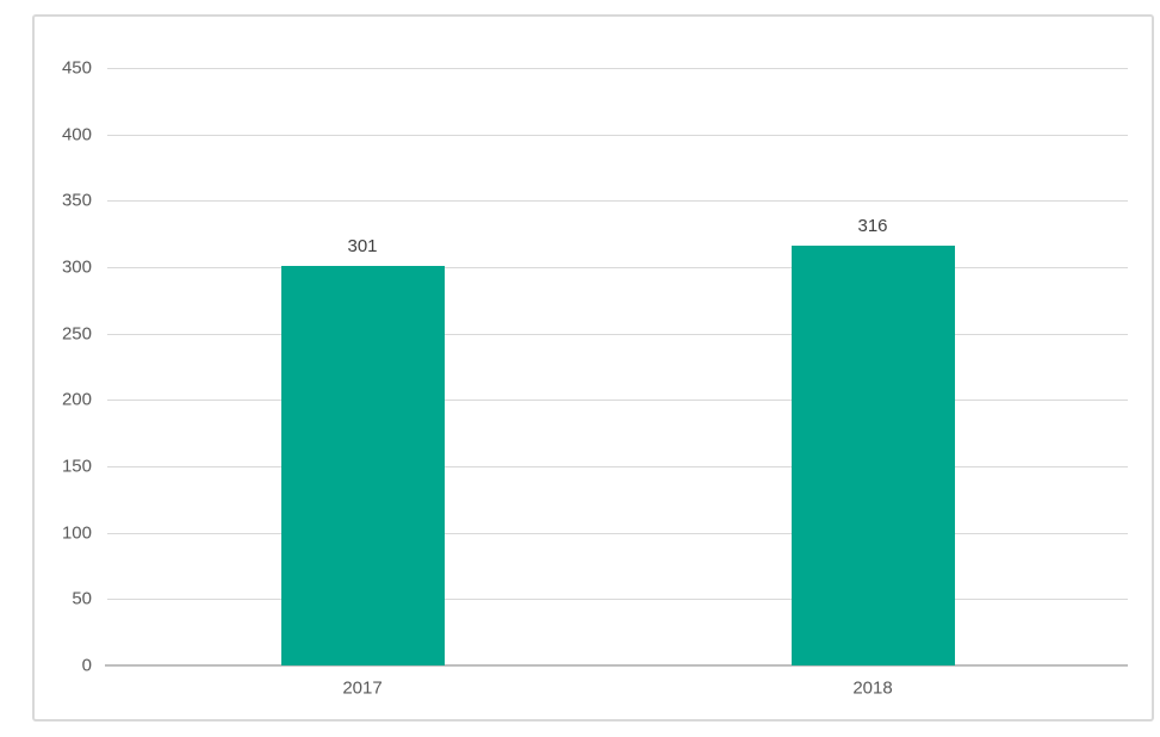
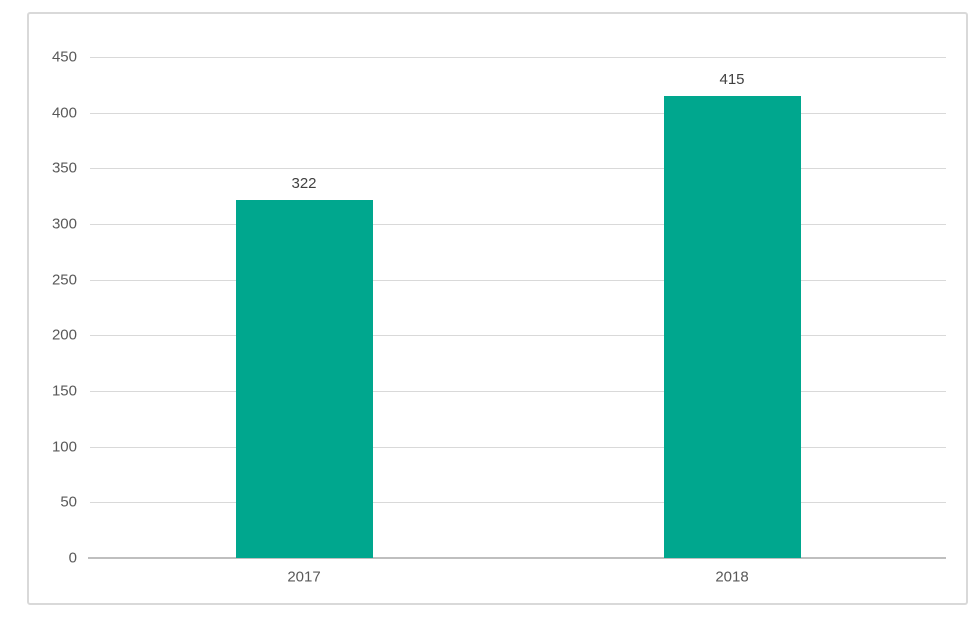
2017: 301 -> 322
2018: 316 -> 415
